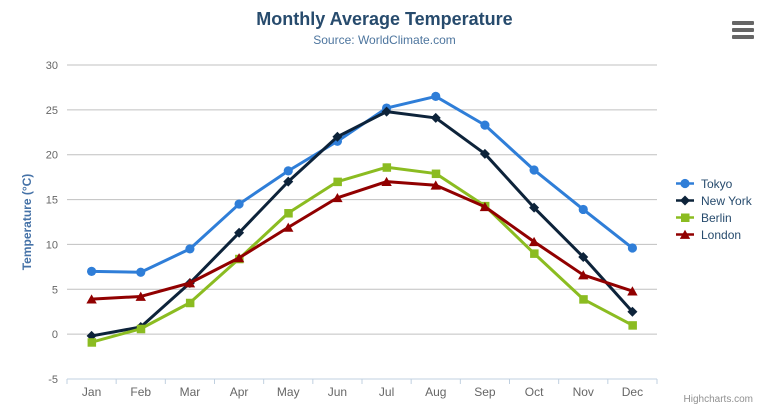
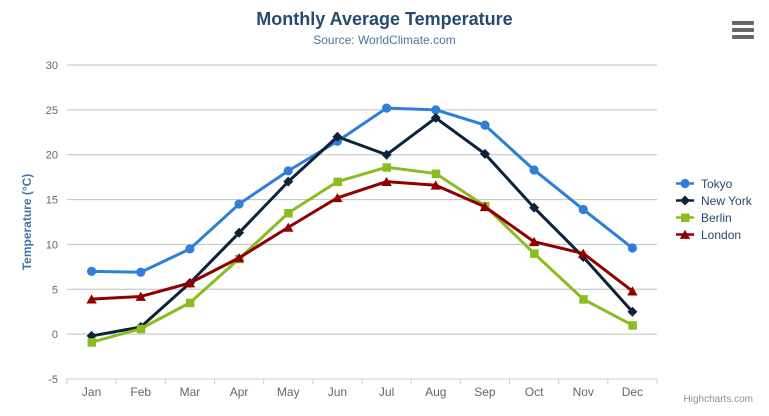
New York/Jul: 25 -> 20
Tokyo/Aug: 26 -> 25
London/Nov: 7 -> 9
